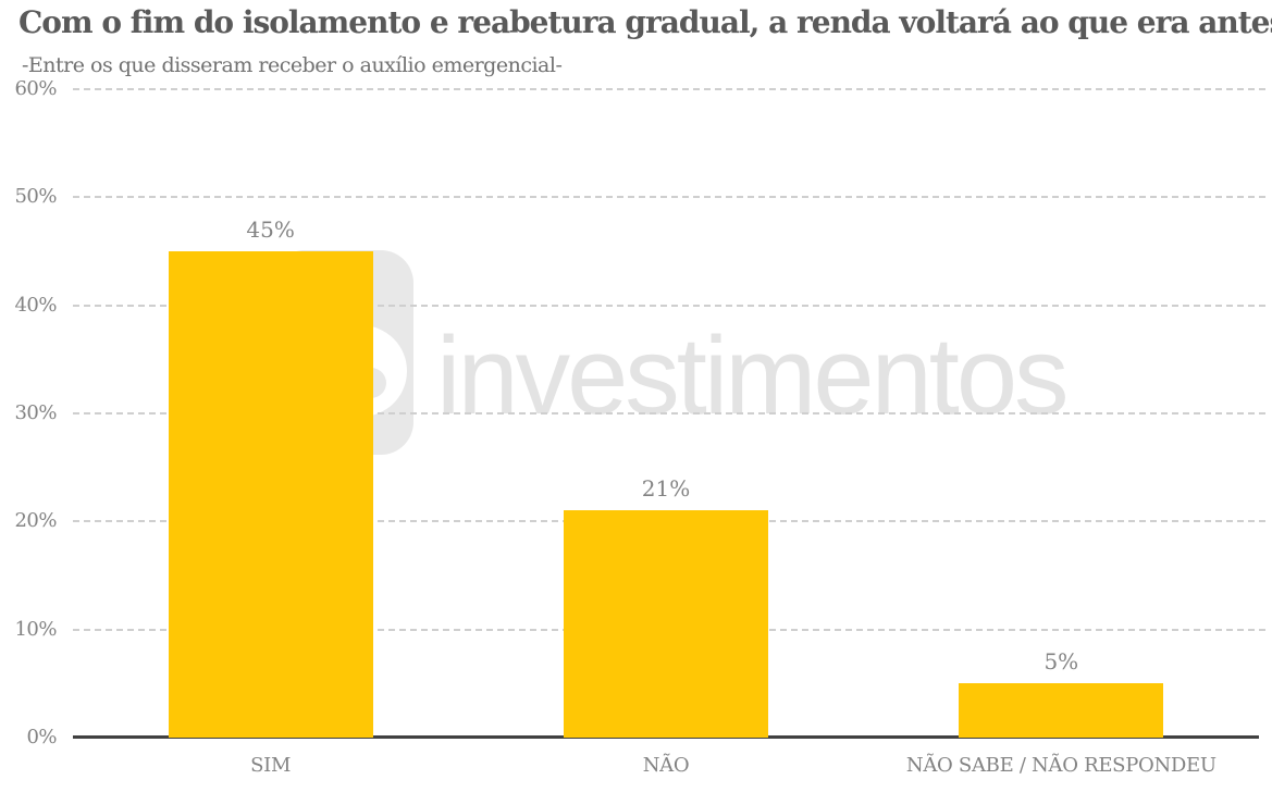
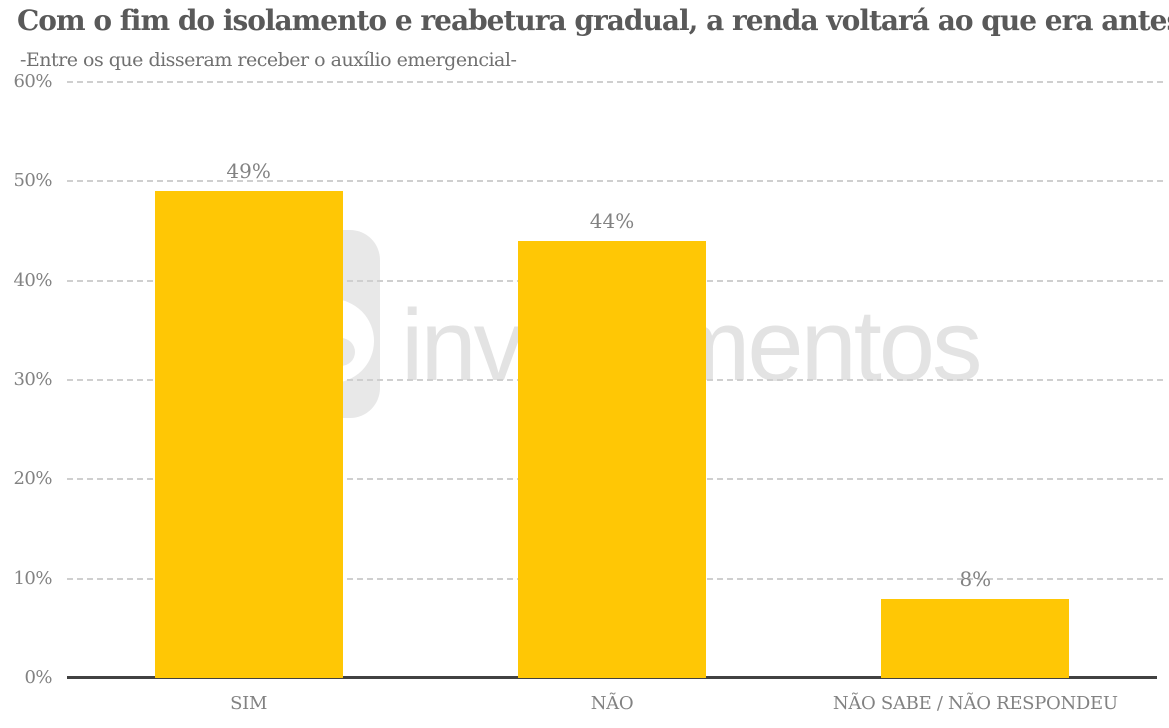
SIM: 45% -> 49%
NÃO: 21% -> 44%
NÃO SABE / NÃO RESPONDEU: 5% -> 8%
